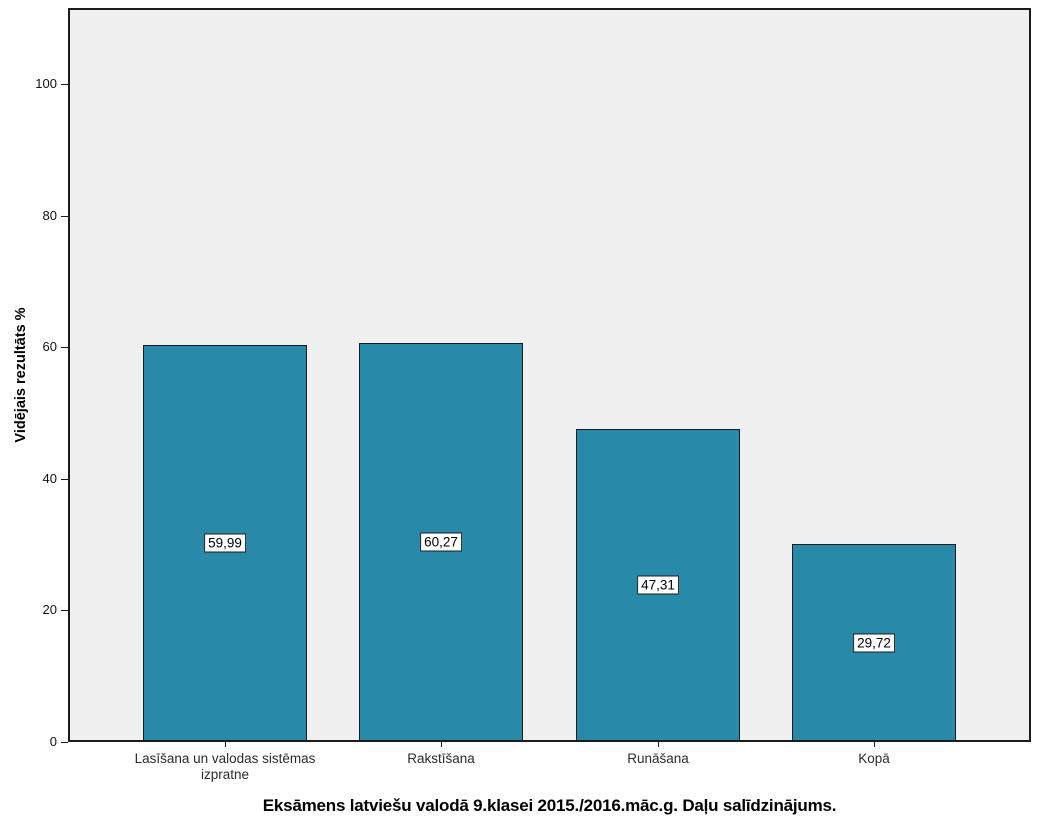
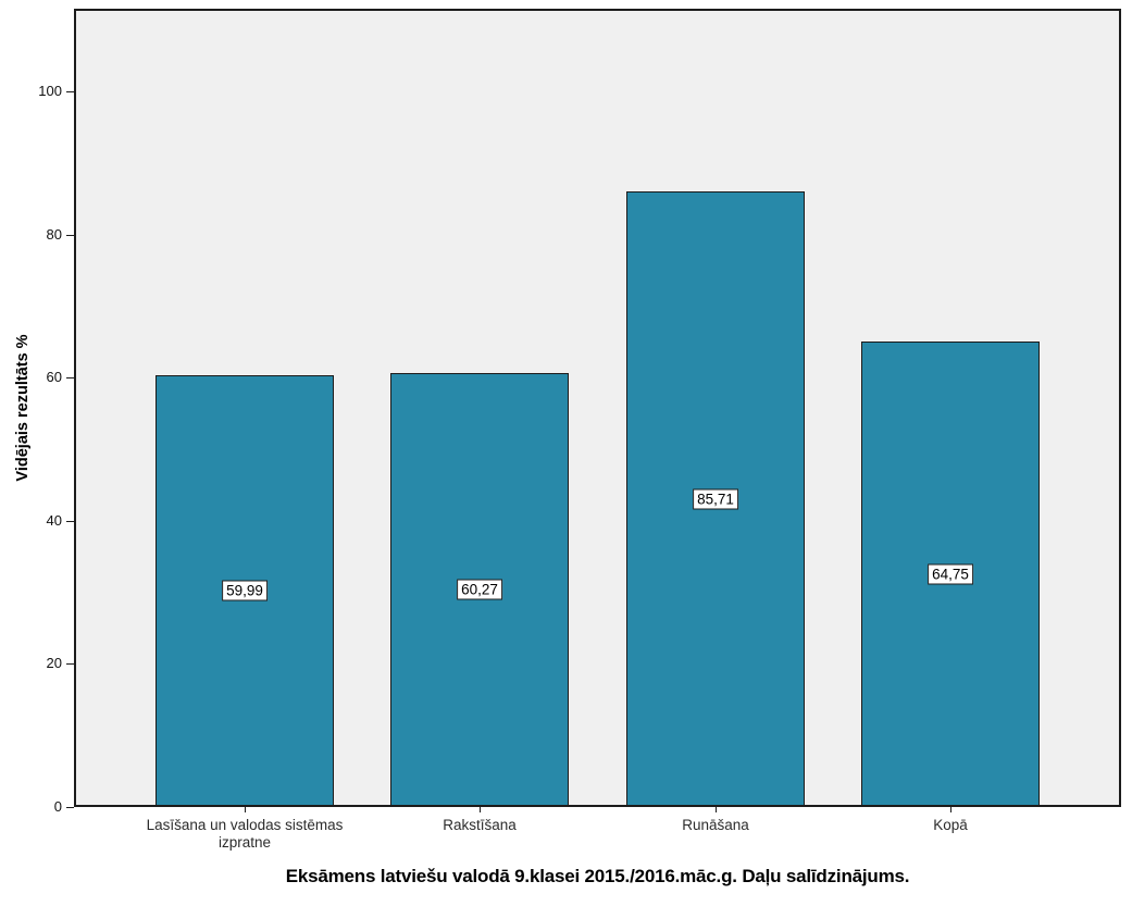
Runāšana: 47,31 -> 85,71
Kopā: 29,72 -> 64,75
